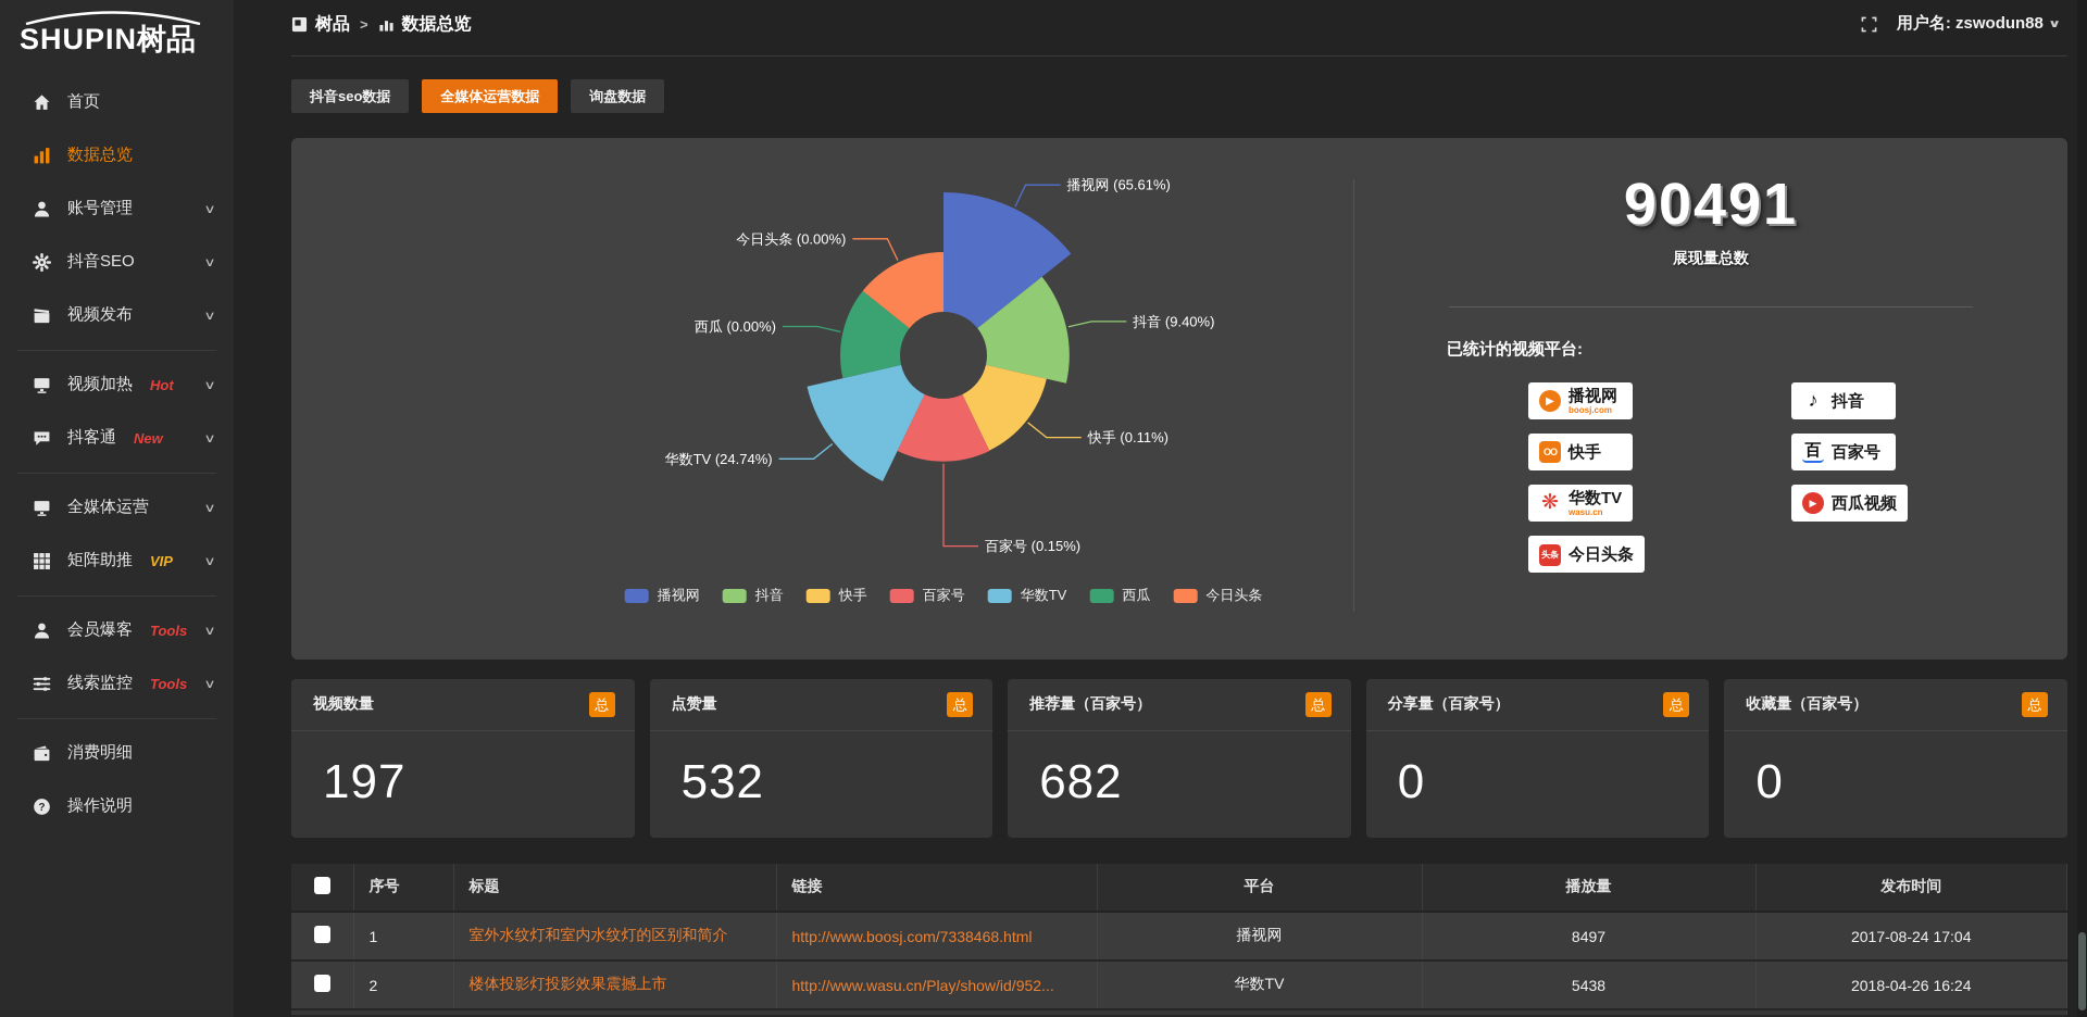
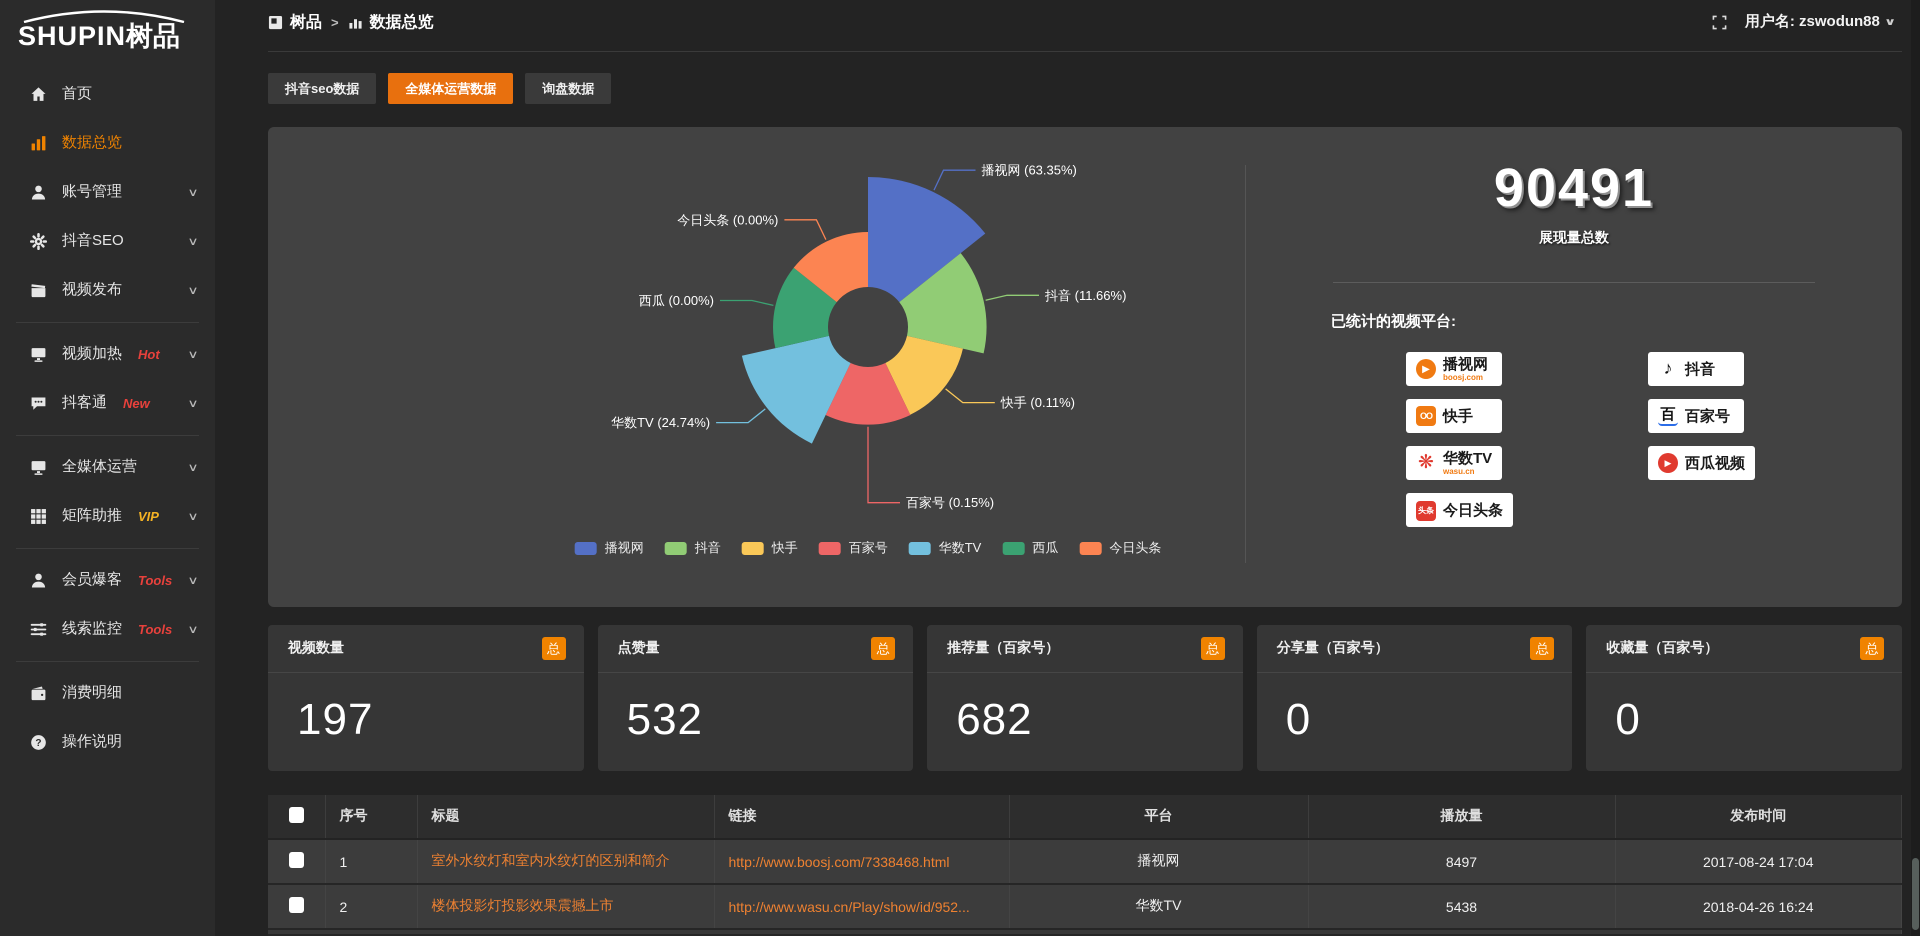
播视网: 65.61% -> 63.35%
抖音: 9.40% -> 11.66%
